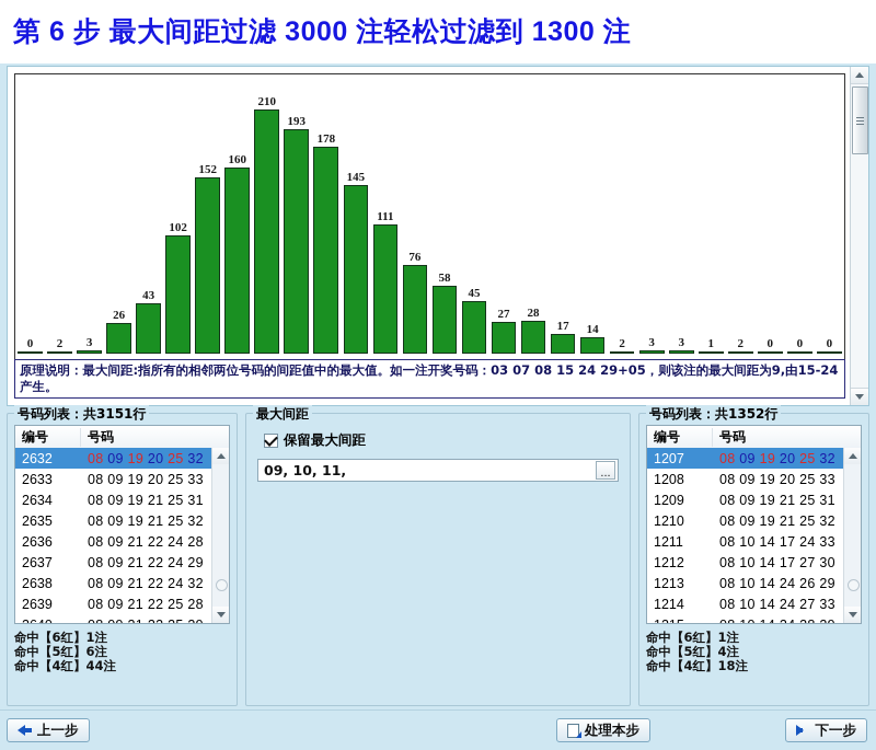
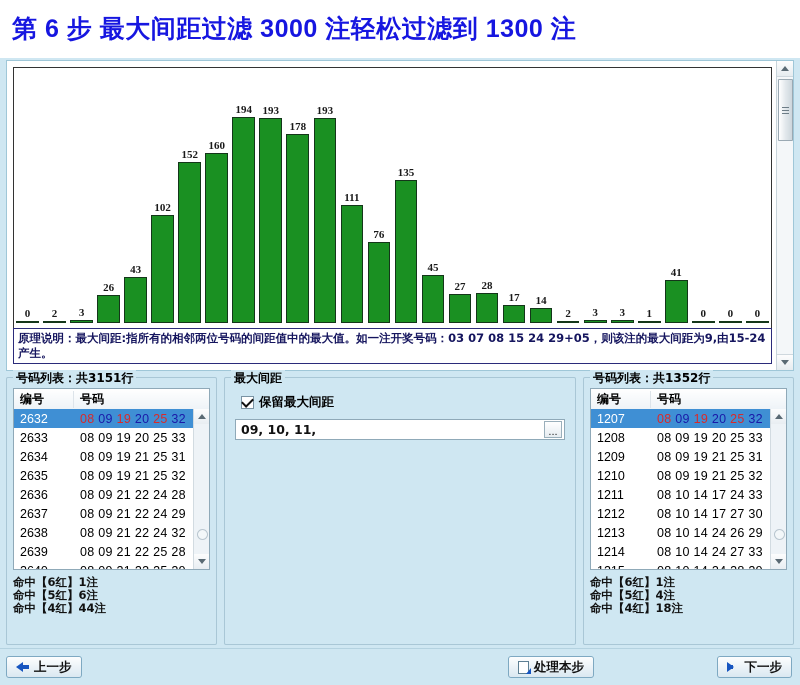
09: 210 -> 194
12: 145 -> 193
15: 58 -> 135
25: 2 -> 41
